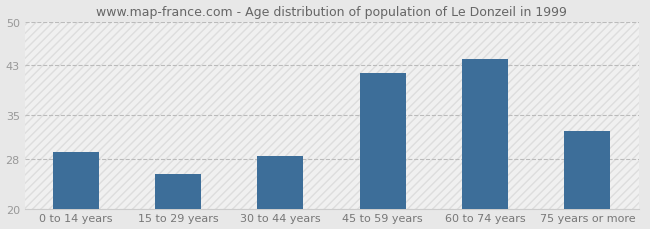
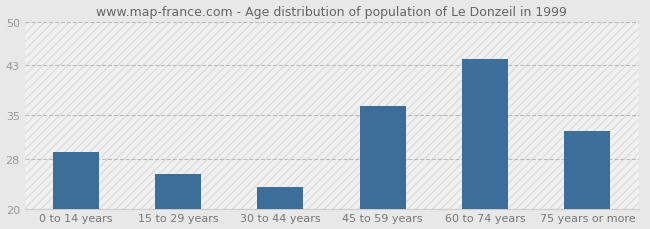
30 to 44 years: 28.4 -> 23.5
45 to 59 years: 41.8 -> 36.5
